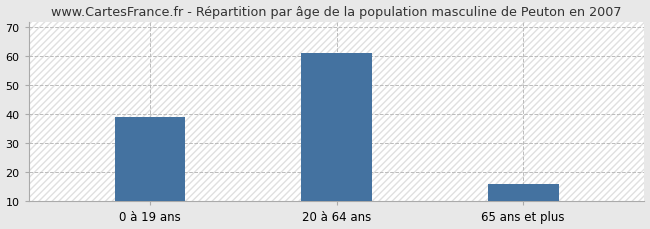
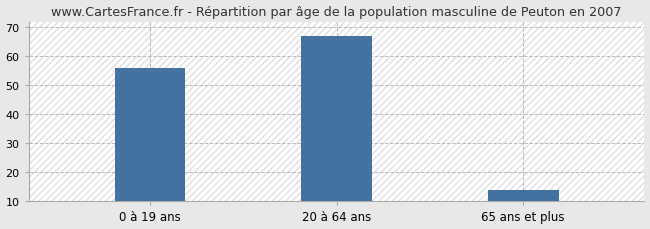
0 à 19 ans: 39 -> 56
20 à 64 ans: 61 -> 67
65 ans et plus: 16 -> 14
